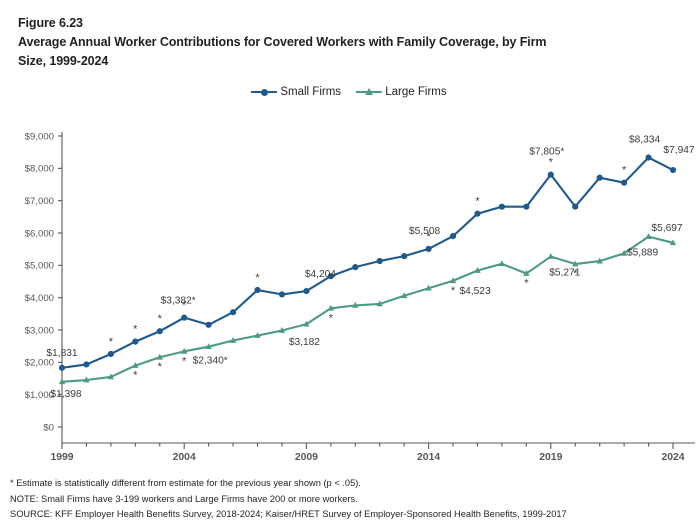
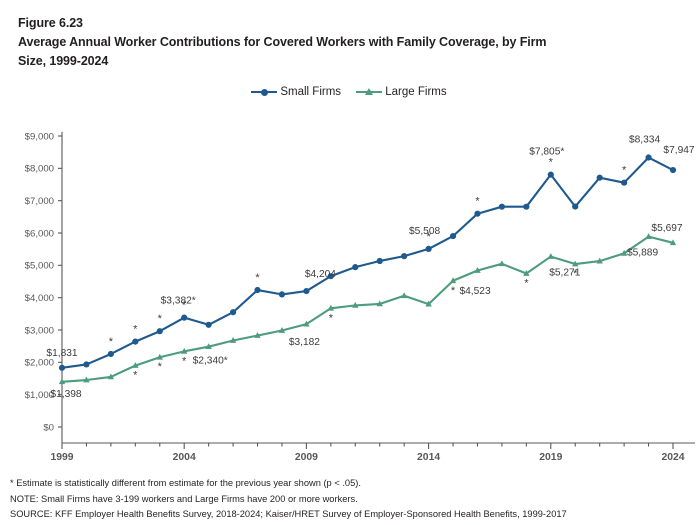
Large Firms/2014: $4300 -> $3800
